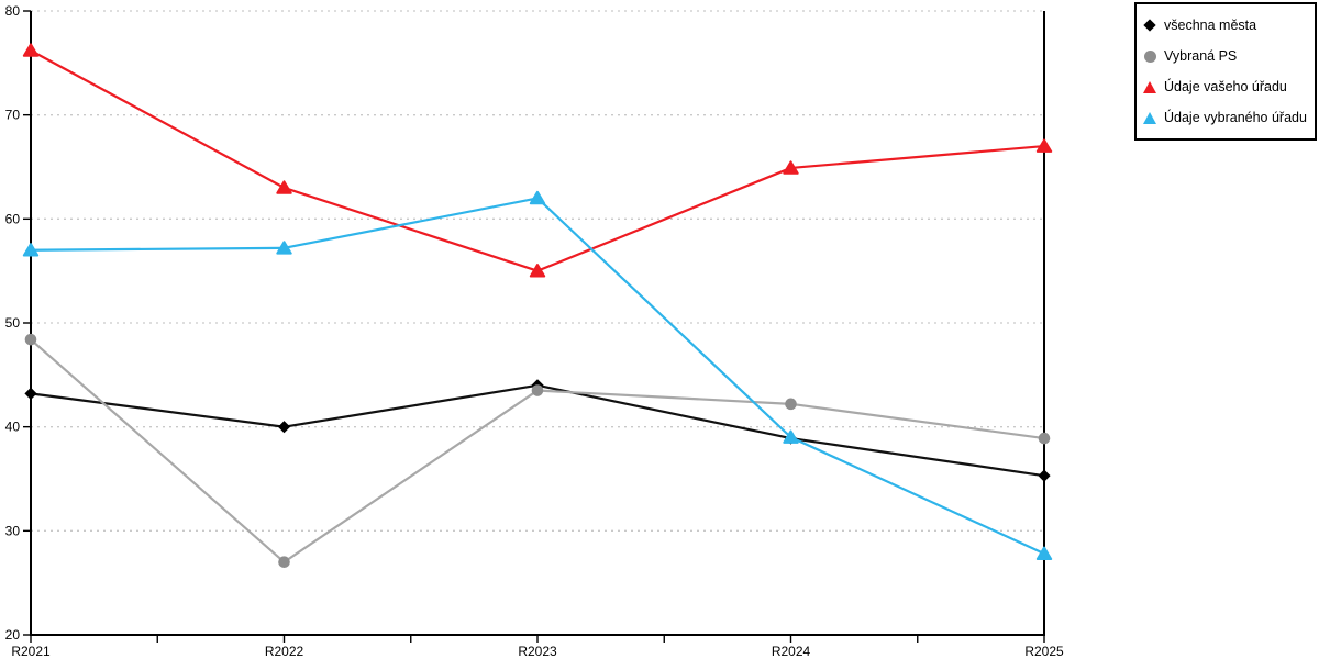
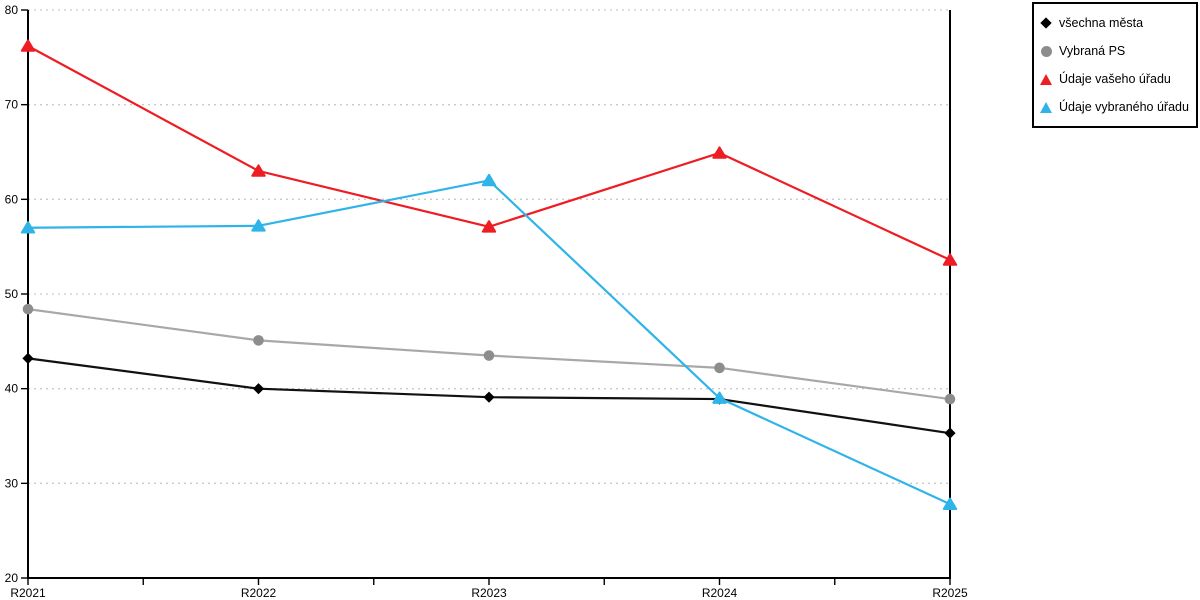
Vybraná PS/R2022: 27 -> 45
všechna města/R2023: 44 -> 39
Údaje vašeho úřadu/R2023: 55 -> 57
Údaje vašeho úřadu/R2025: 67 -> 54
